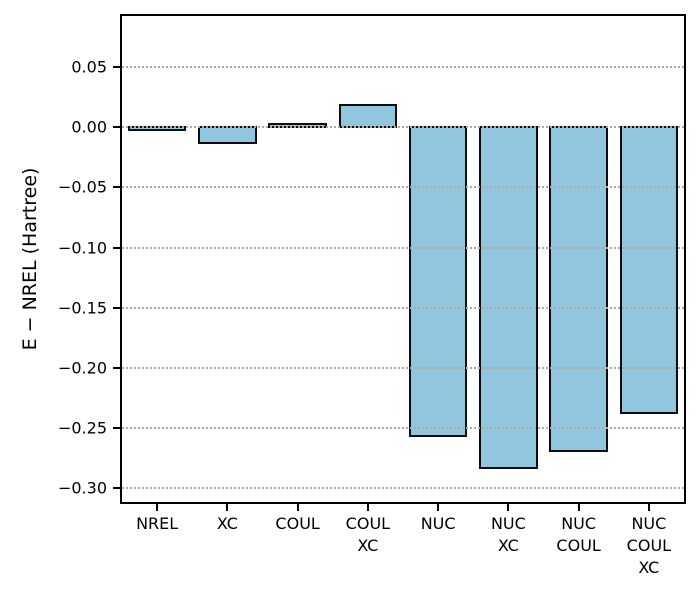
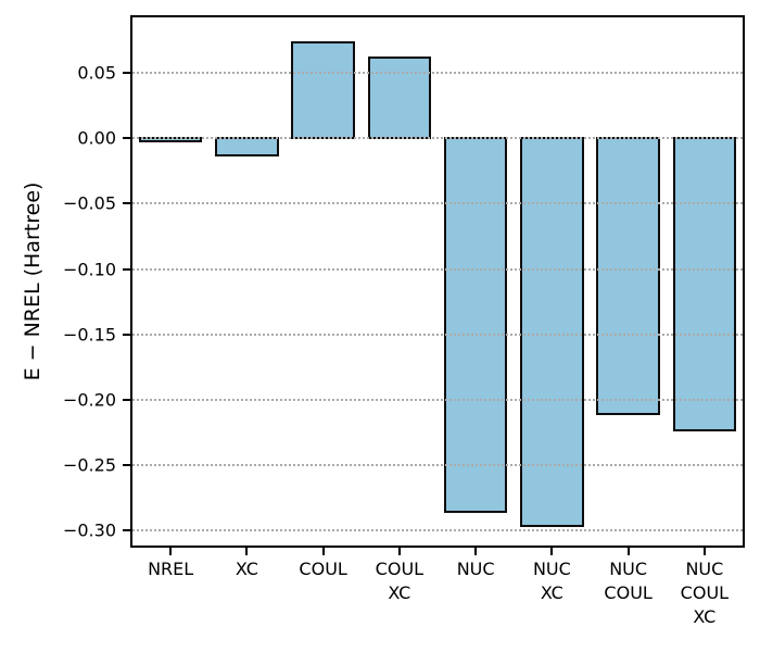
COUL: 0.002 -> 0.073
COUL XC: 0.018 -> 0.061
NUC: -0.256 -> -0.285
NUC XC: -0.283 -> -0.296
NUC COUL: -0.269 -> -0.211
NUC COUL XC: -0.237 -> -0.223
